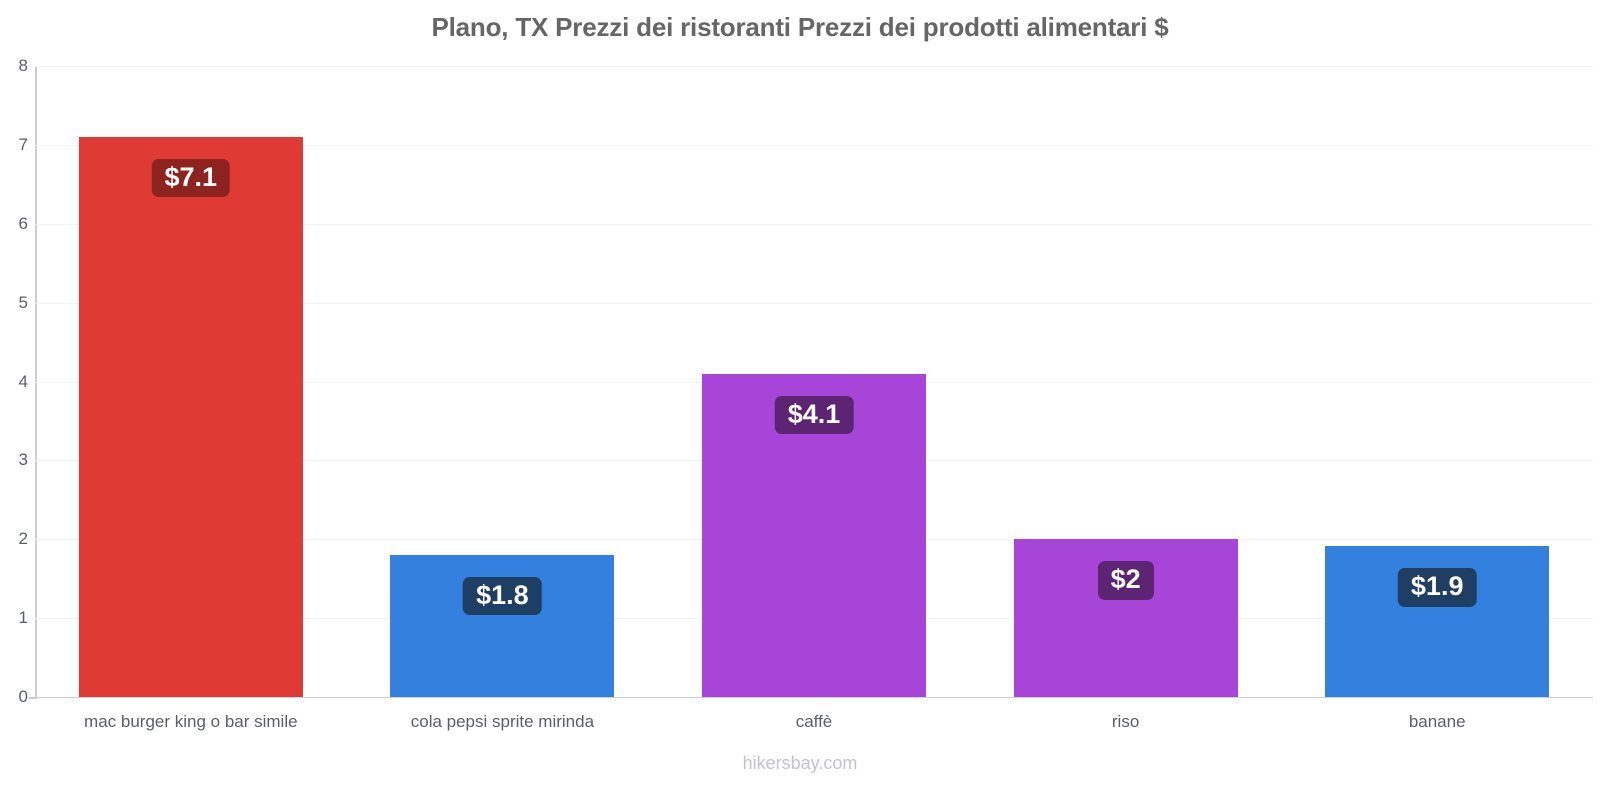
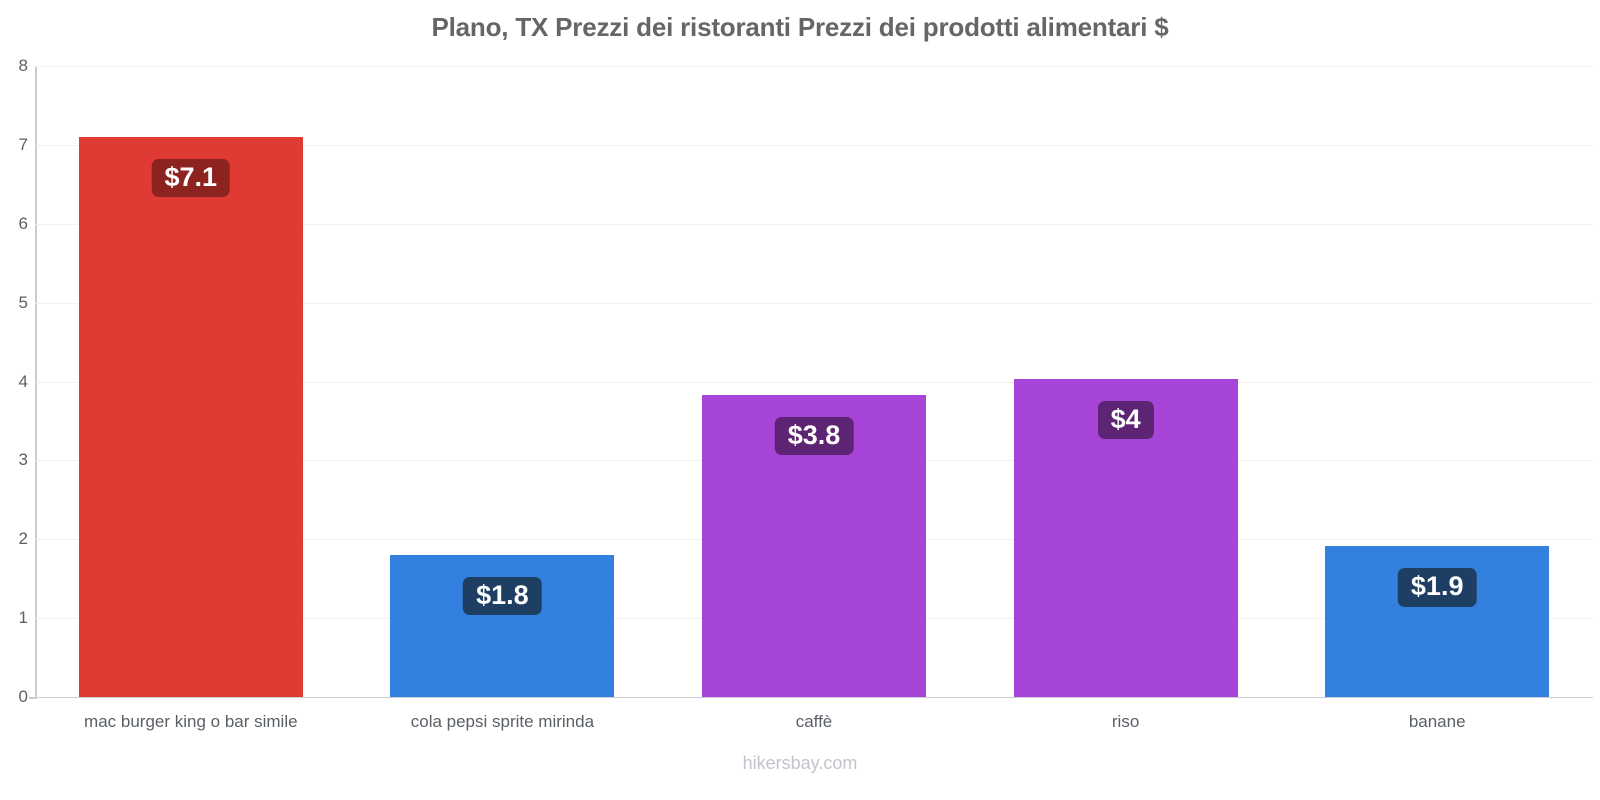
caffè: $4.1 -> $3.8
riso: $2 -> $4
